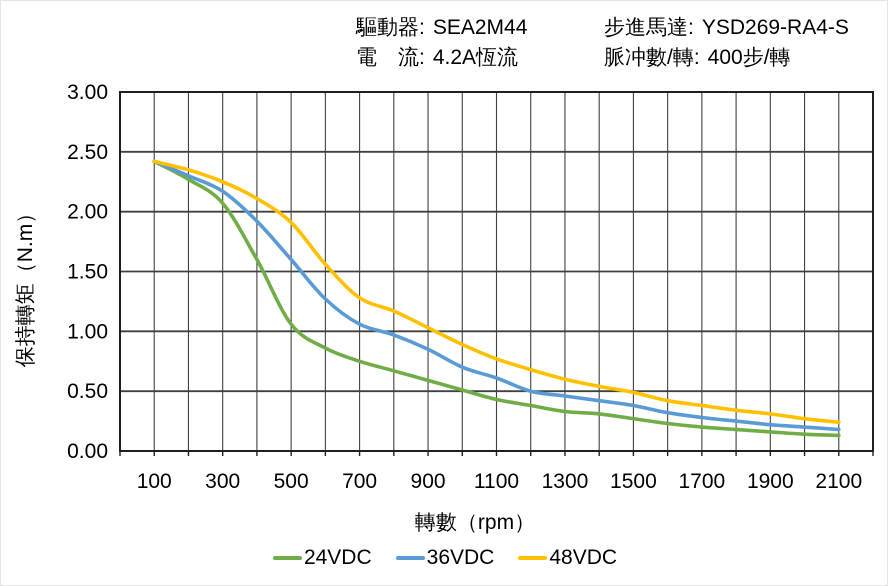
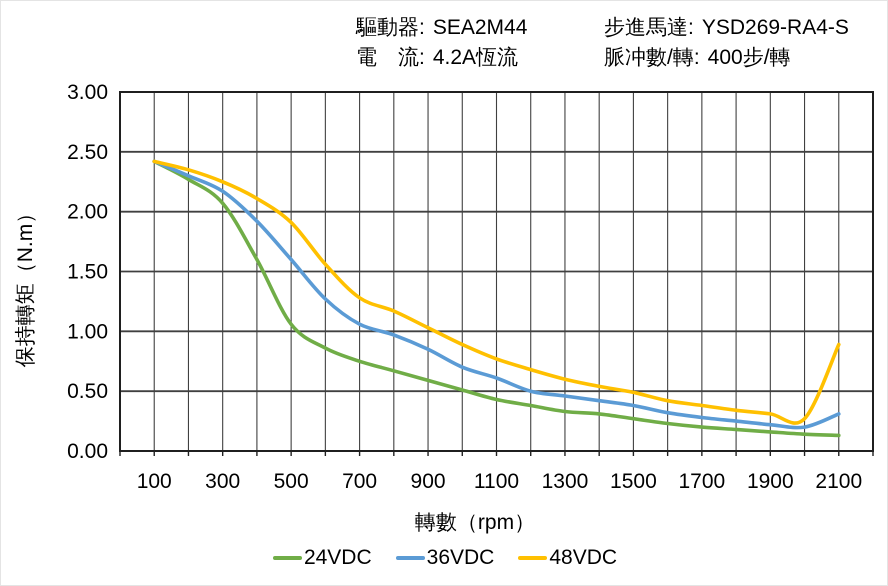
36VDC/2100: 0.18 -> 0.31
48VDC/2100: 0.24 -> 0.89
